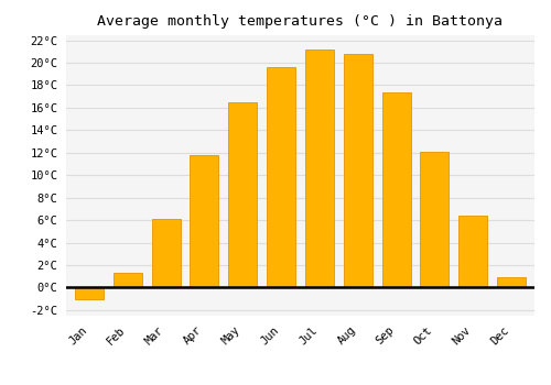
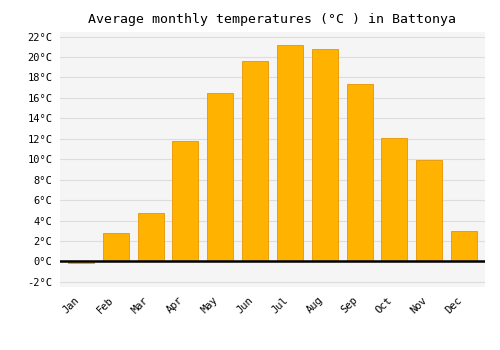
Jan: -1.0°C -> -0.2°C
Feb: 1.3°C -> 2.8°C
Mar: 6.1°C -> 4.7°C
Nov: 6.4°C -> 9.9°C
Dec: 0.9°C -> 3.0°C
